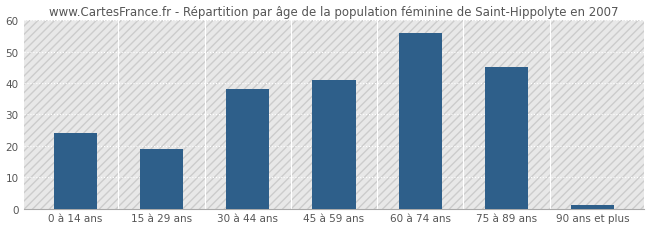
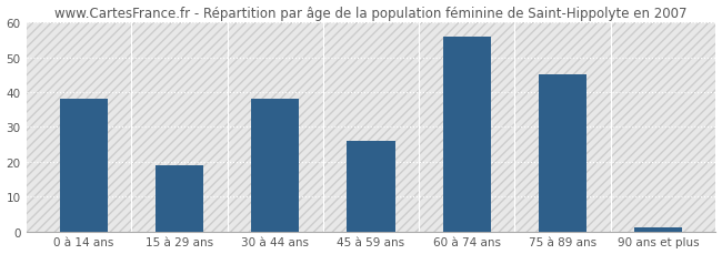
0 à 14 ans: 24 -> 38
45 à 59 ans: 41 -> 26
